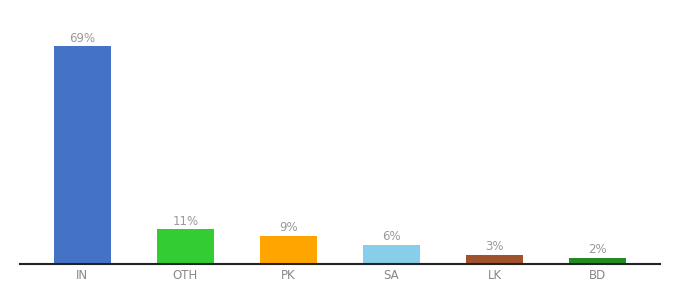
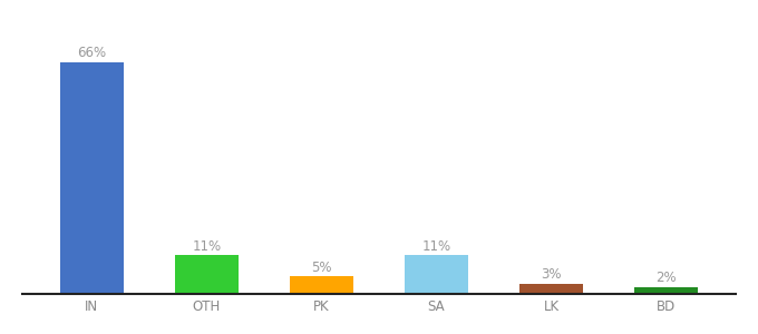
IN: 69% -> 66%
PK: 9% -> 5%
SA: 6% -> 11%
